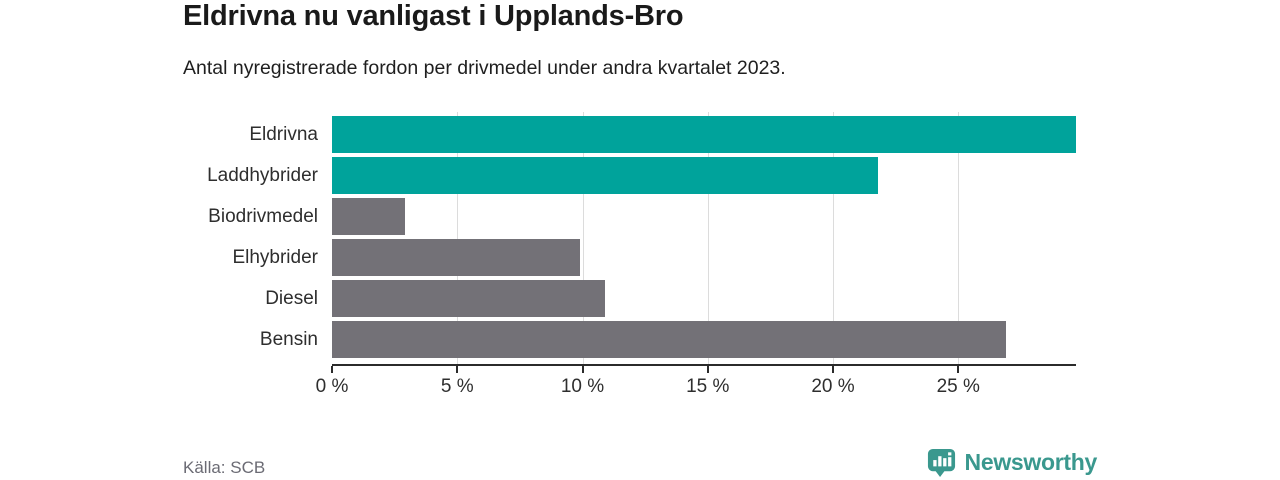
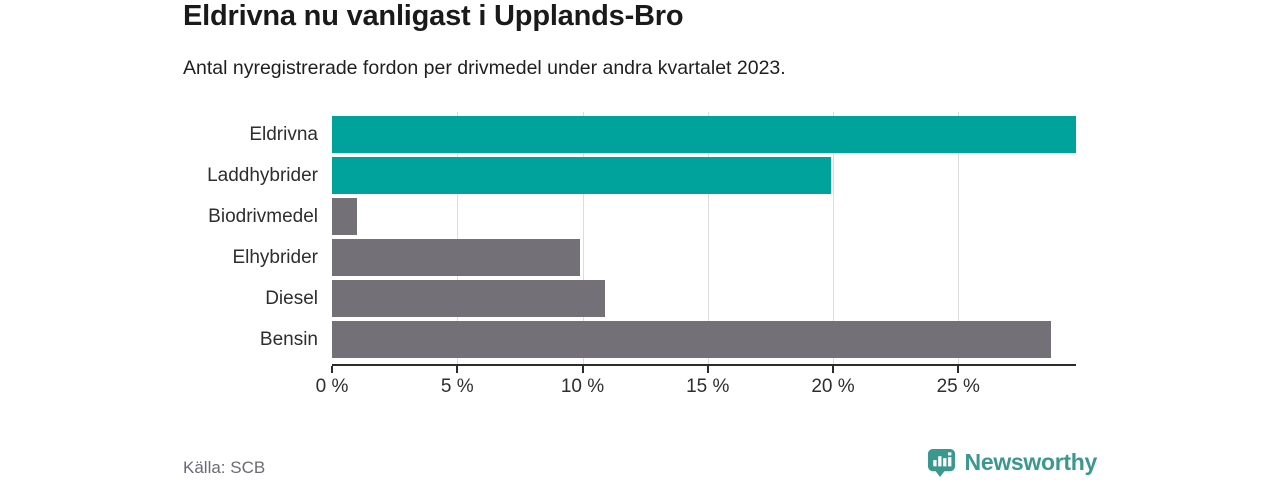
Laddhybrider: 21.8% -> 19.9%
Biodrivmedel: 2.9% -> 1.0%
Bensin: 26.9% -> 28.7%
